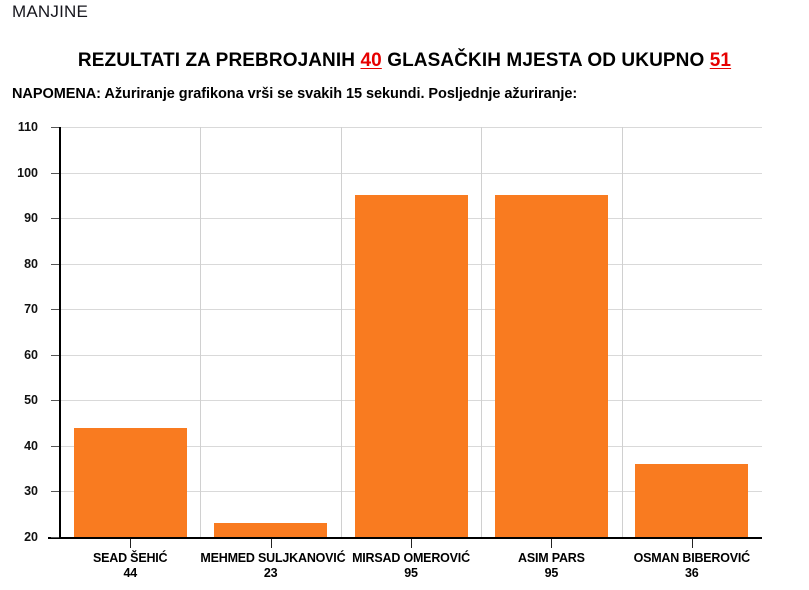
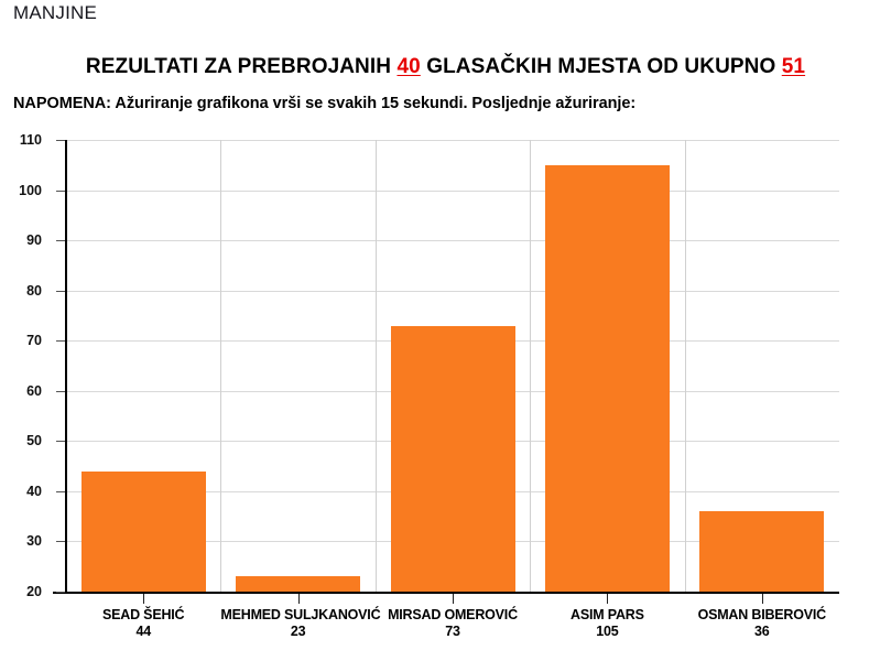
MIRSAD OMEROVIĆ: 95 -> 73
ASIM PARS: 95 -> 105
